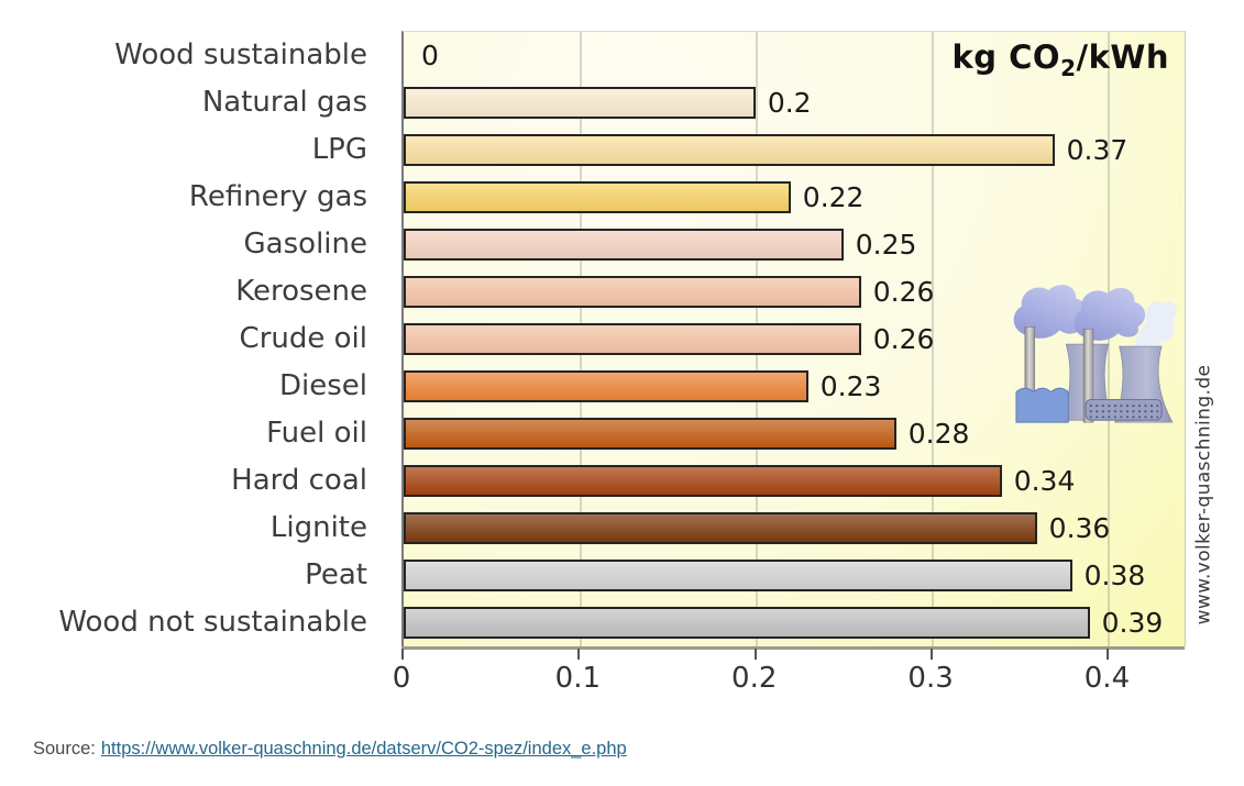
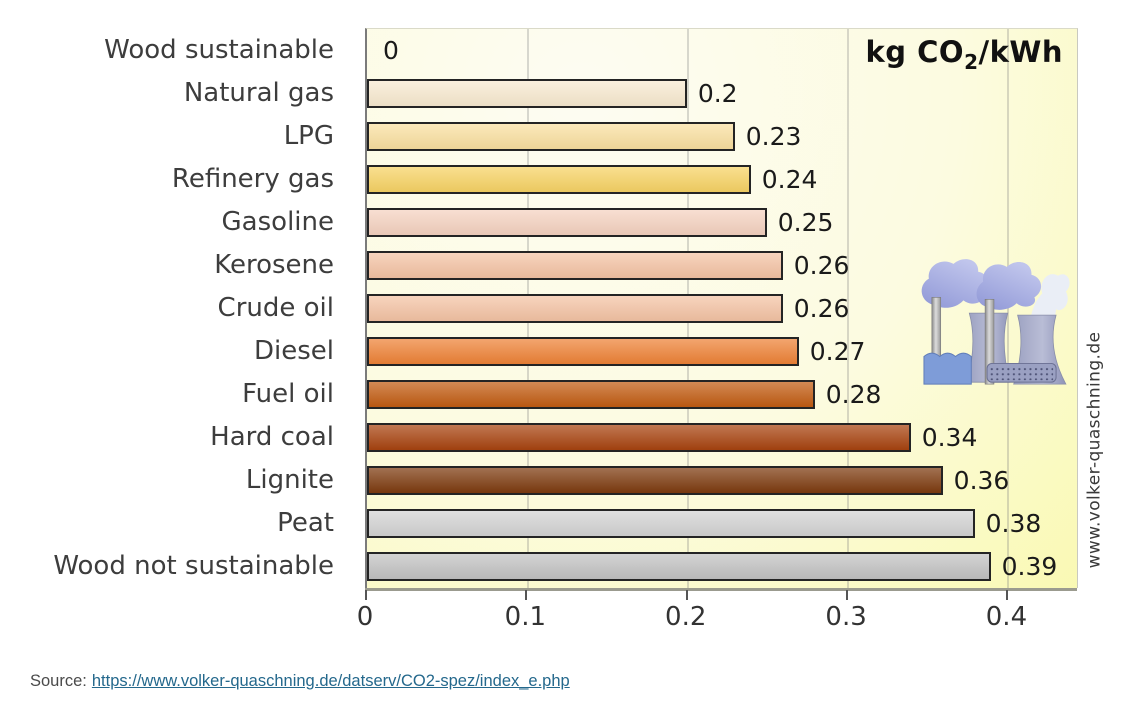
LPG: 0.37 -> 0.23
Refinery gas: 0.22 -> 0.24
Diesel: 0.23 -> 0.27
